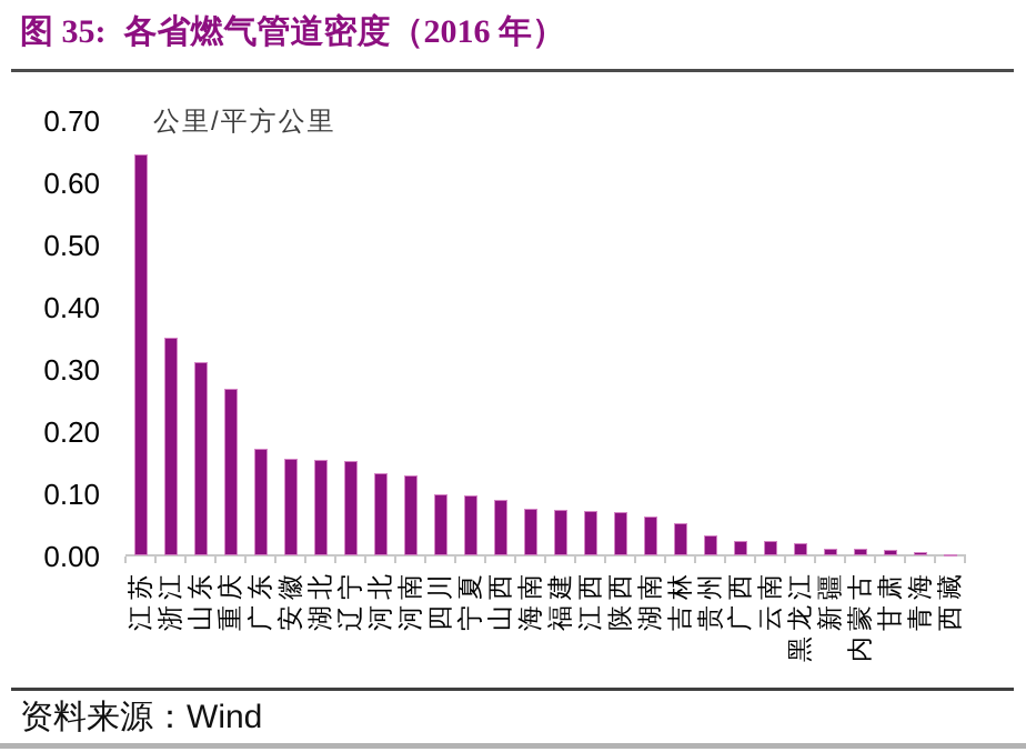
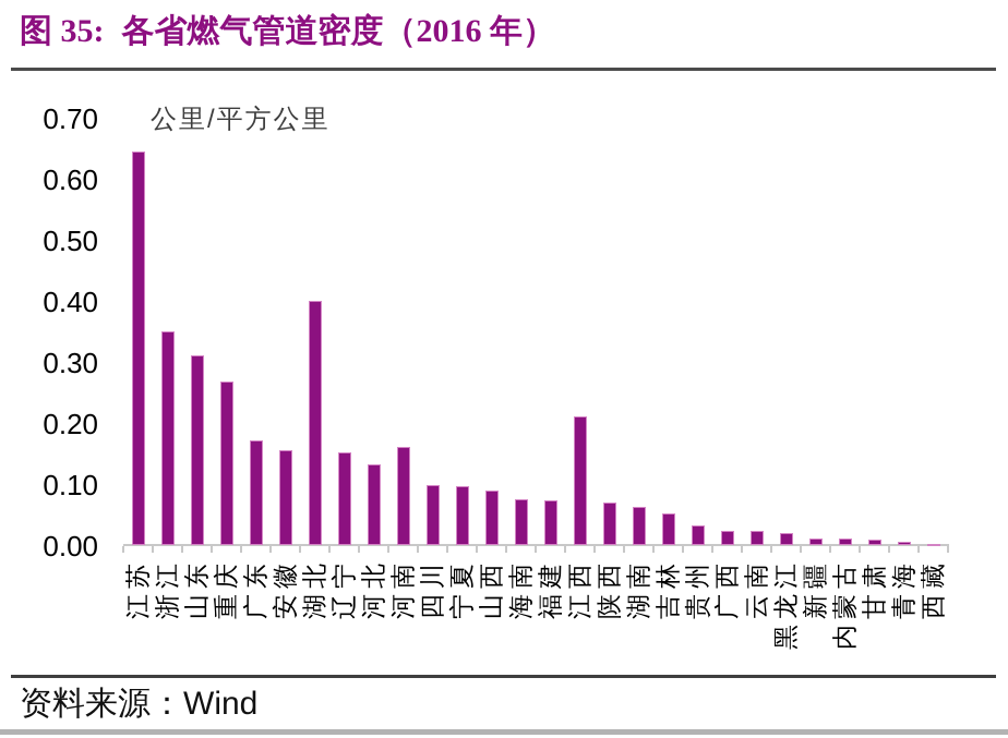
湖北: 0.15 -> 0.40
河南: 0.13 -> 0.16
江西: 0.07 -> 0.21
